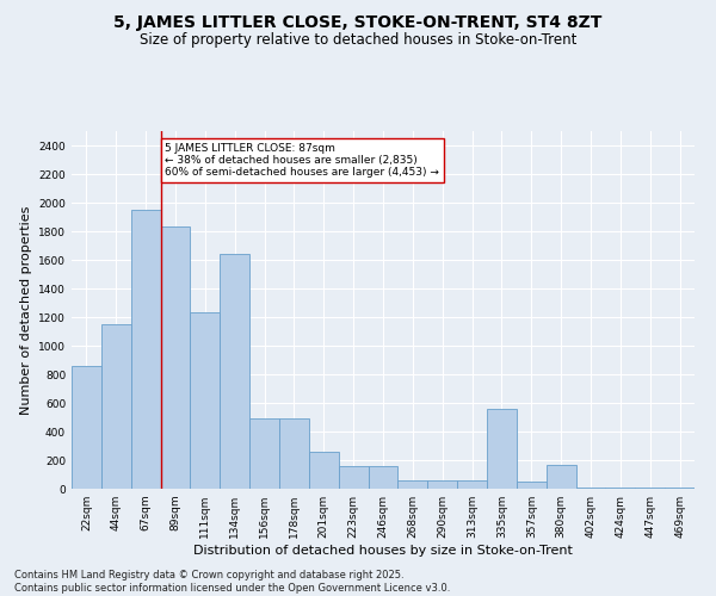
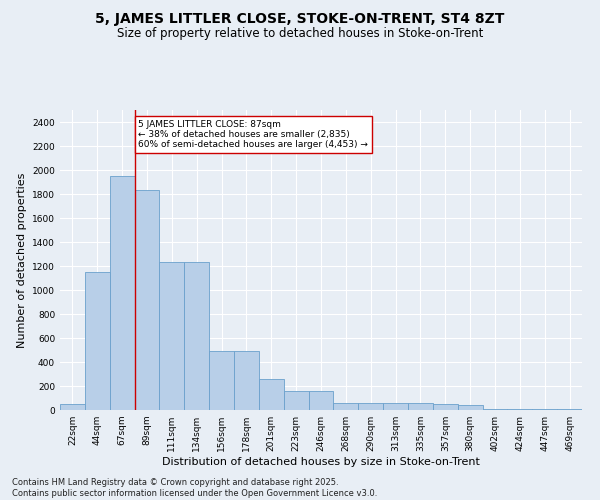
22sqm: 860 -> 50
134sqm: 1640 -> 1230
335sqm: 560 -> 60
380sqm: 170 -> 40
